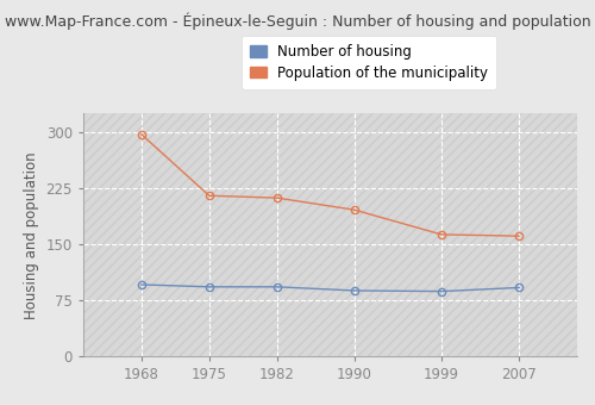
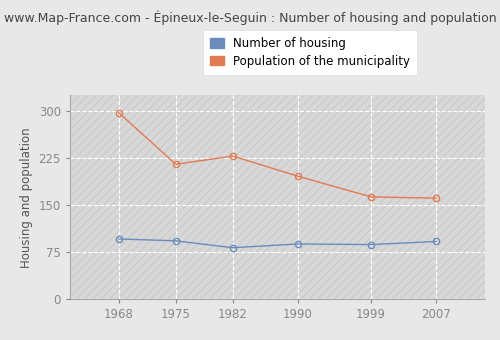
Number of housing/1982: 93 -> 82
Population of the municipality/1982: 212 -> 228
